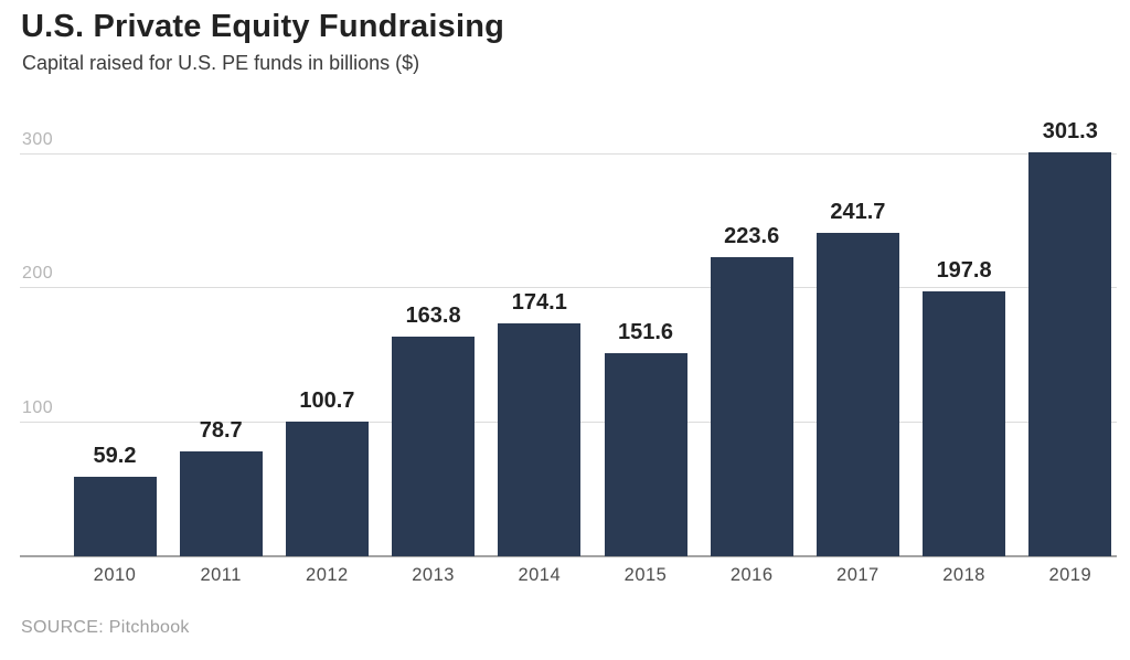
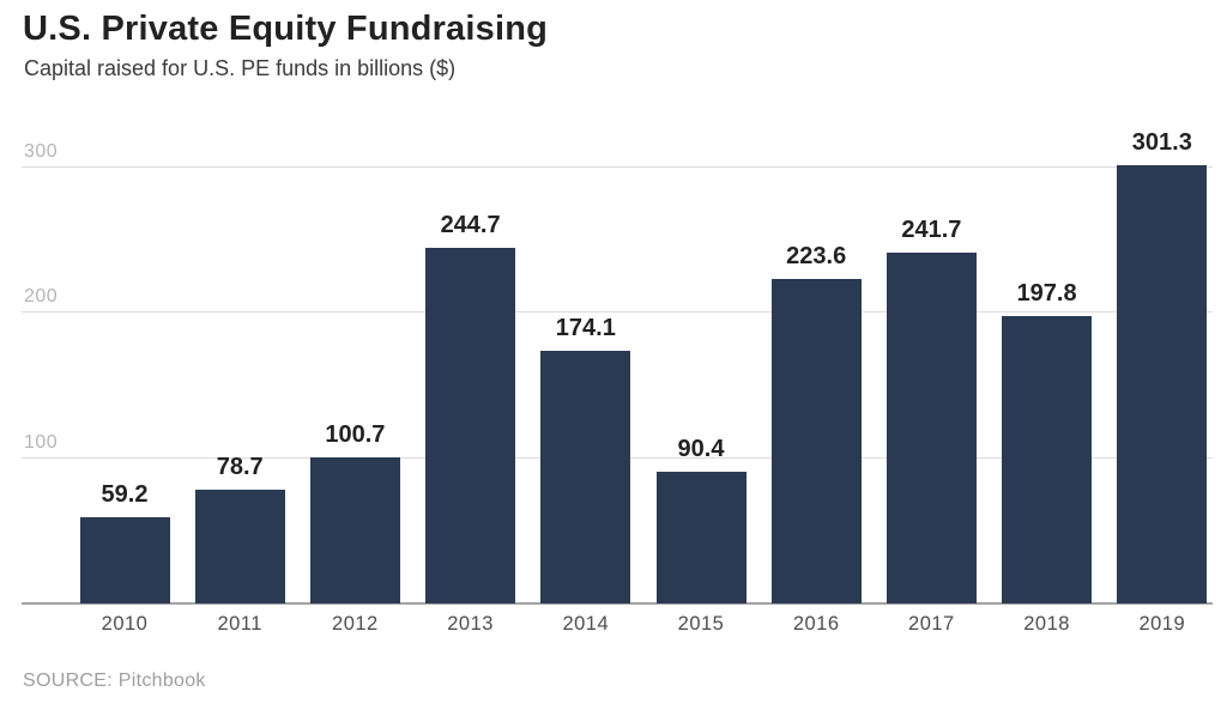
2013: 163.8 -> 244.7
2015: 151.6 -> 90.4
